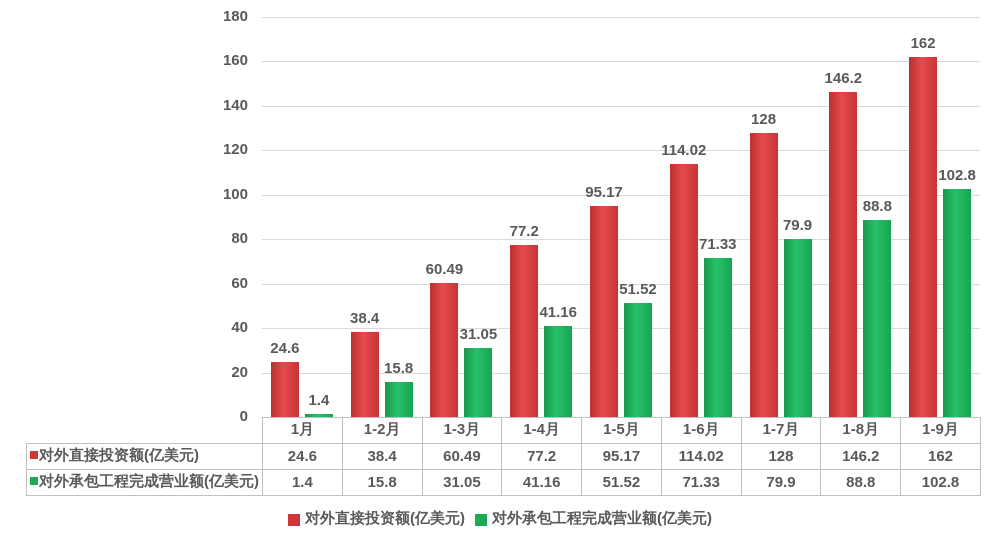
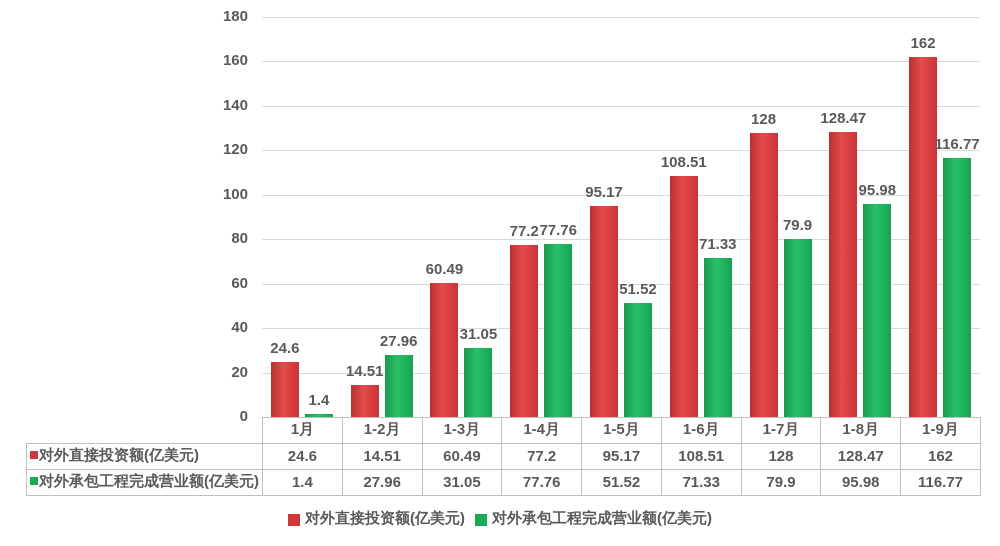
对外直接投资额(亿美元)/1-2月: 38.4 -> 14.51
对外承包工程完成营业额(亿美元)/1-2月: 15.8 -> 27.96
对外承包工程完成营业额(亿美元)/1-4月: 41.16 -> 77.76
对外直接投资额(亿美元)/1-6月: 114.02 -> 108.51
对外直接投资额(亿美元)/1-8月: 146.2 -> 128.47
对外承包工程完成营业额(亿美元)/1-8月: 88.8 -> 95.98
对外承包工程完成营业额(亿美元)/1-9月: 102.8 -> 116.77
